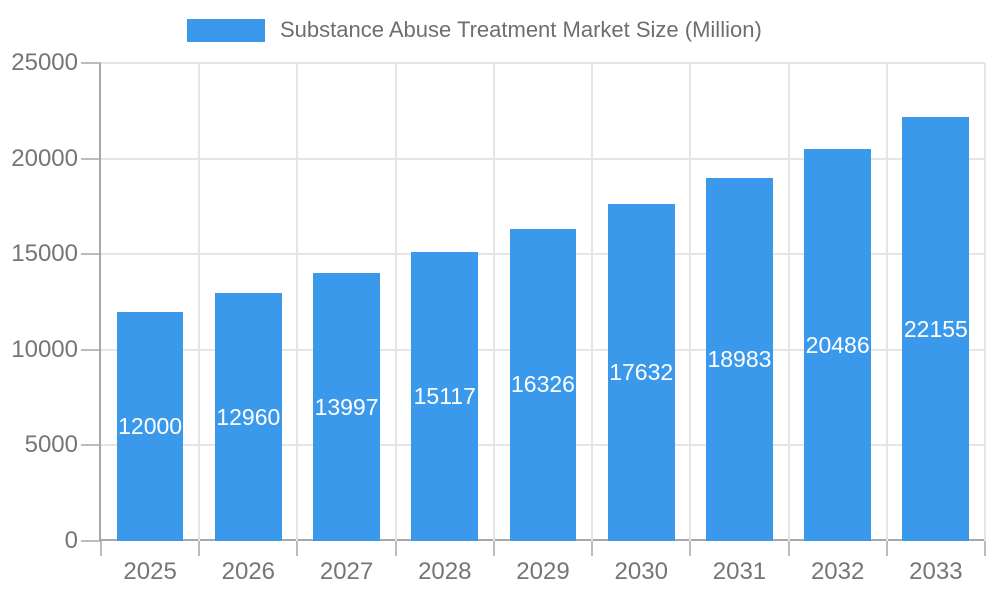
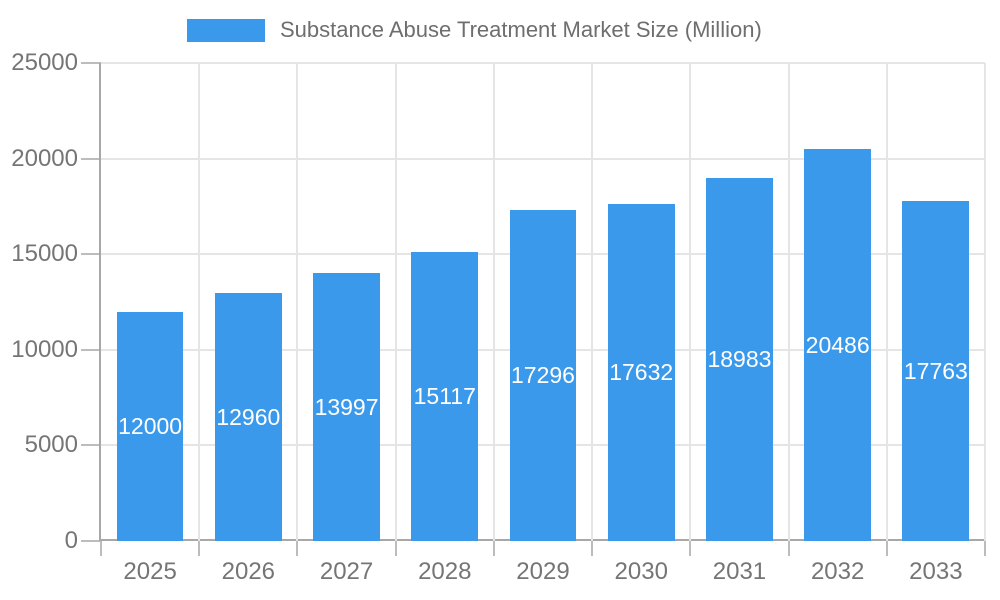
2029: 16326 -> 17296
2033: 22155 -> 17763
